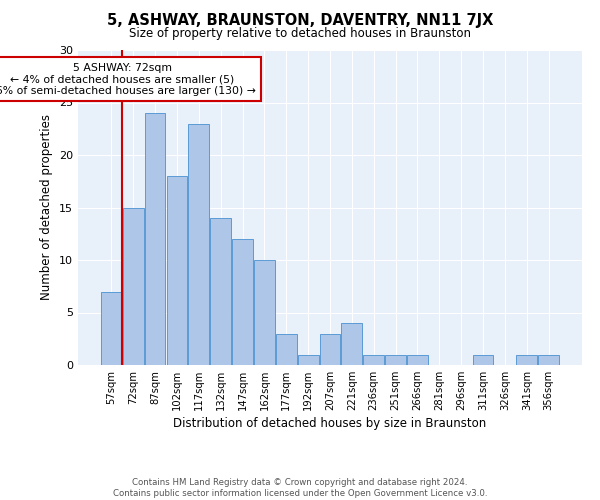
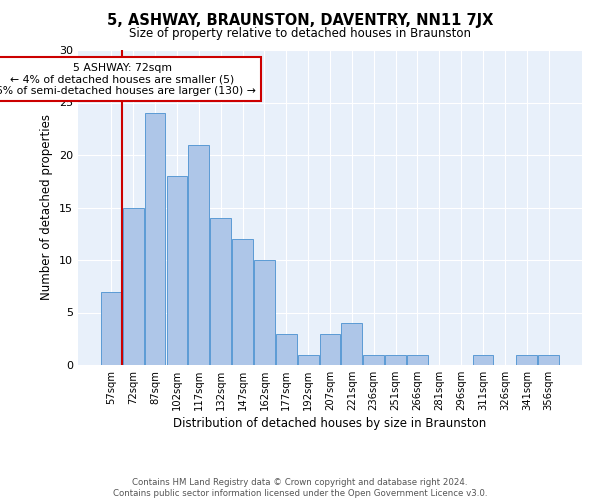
117sqm: 23 -> 21
